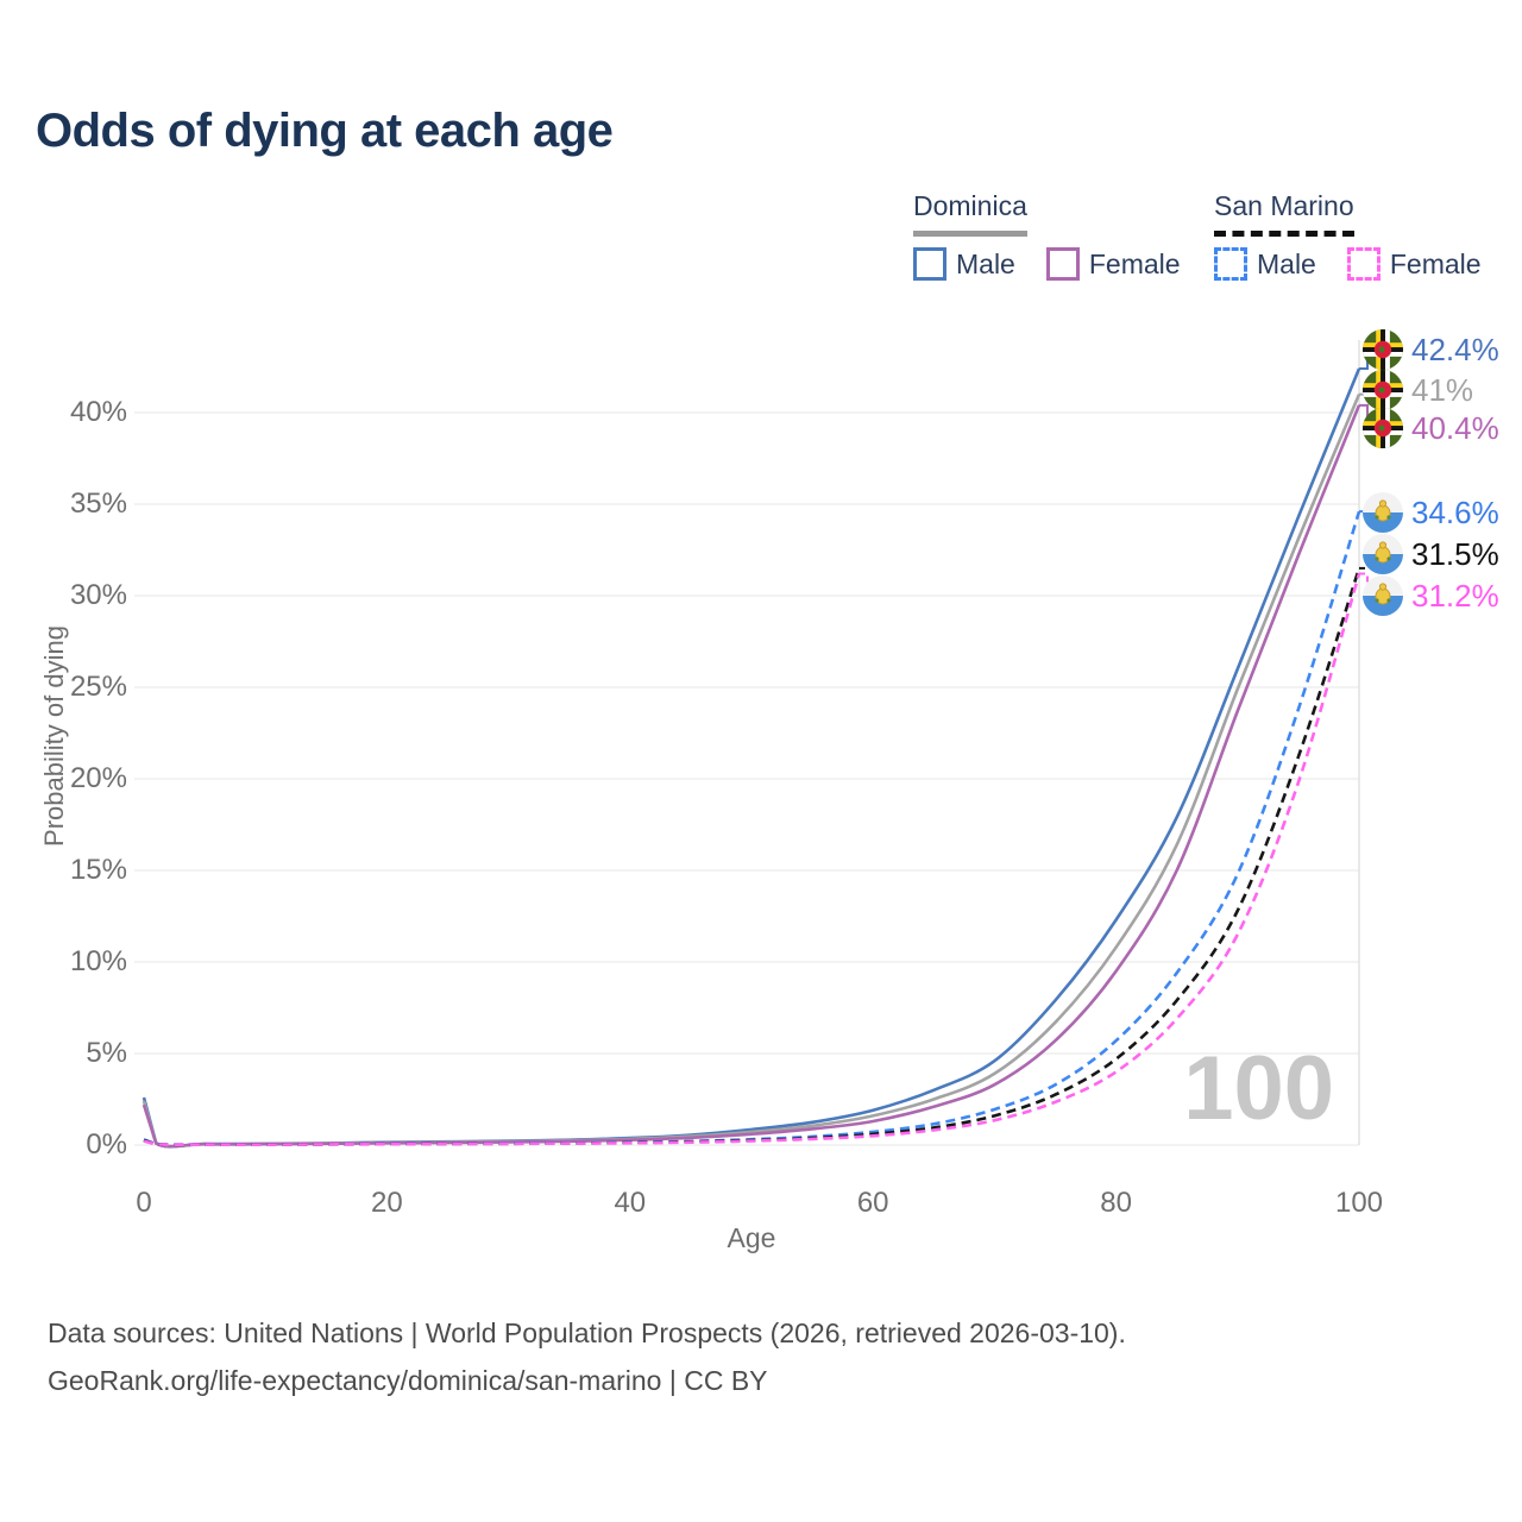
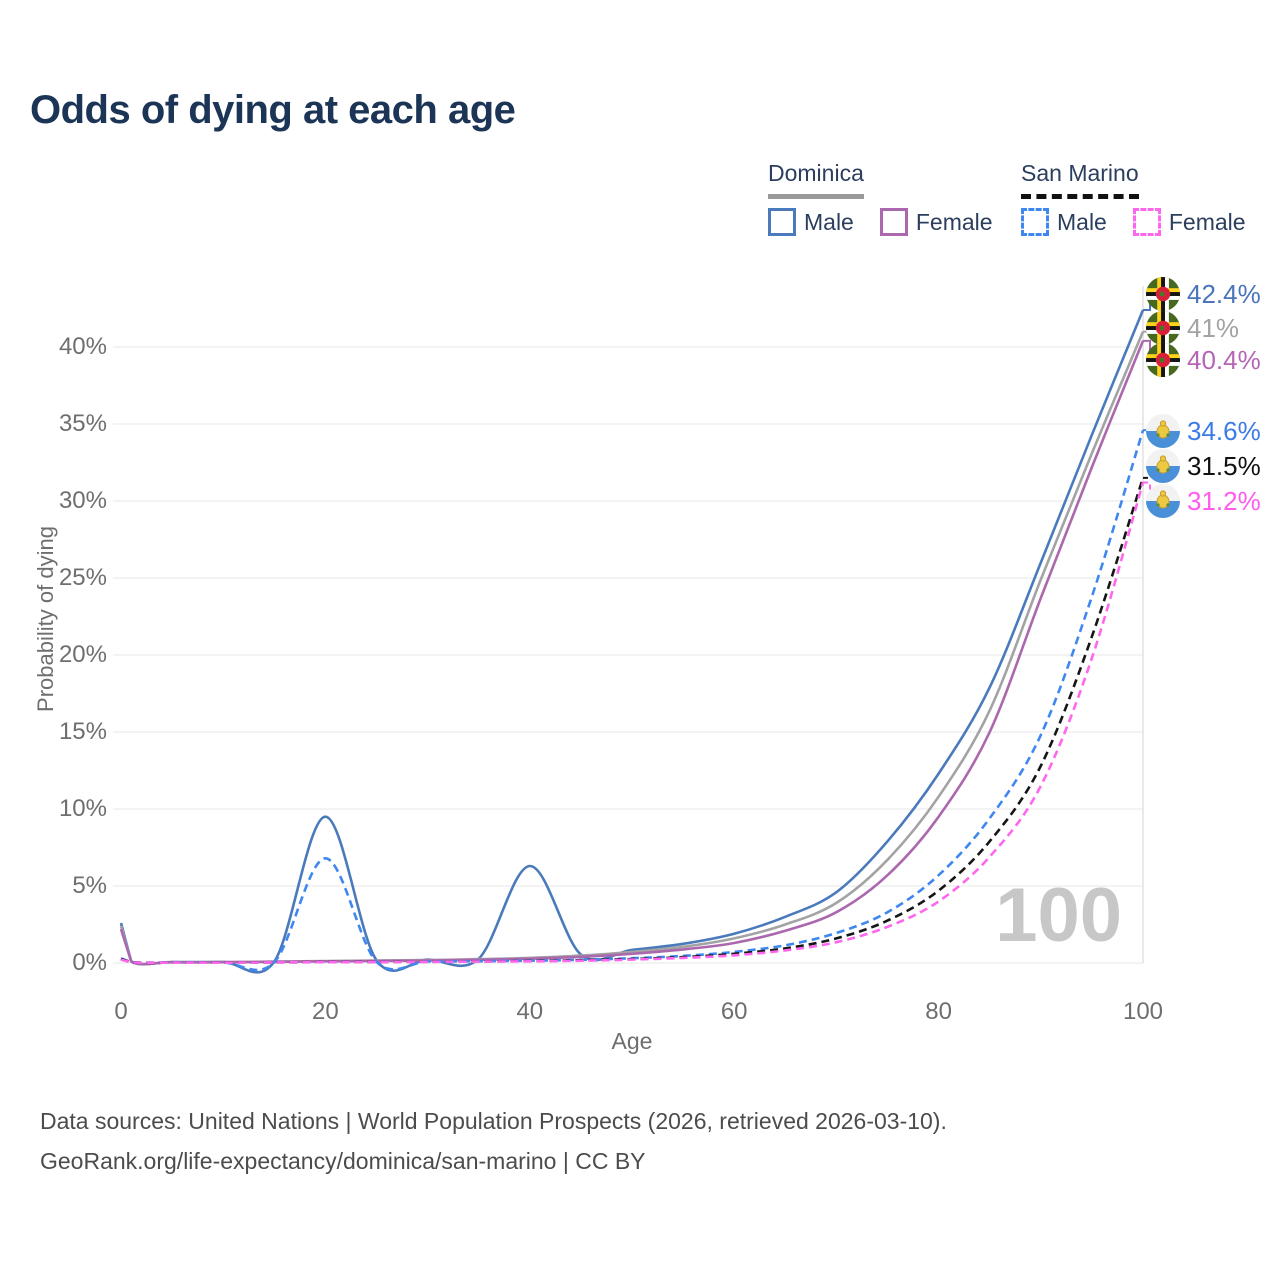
Dominica Male/20: 0.1% -> 9.5%
San Marino Male/20: 0.1% -> 6.8%
Dominica Male/40: 0.4% -> 6.3%
